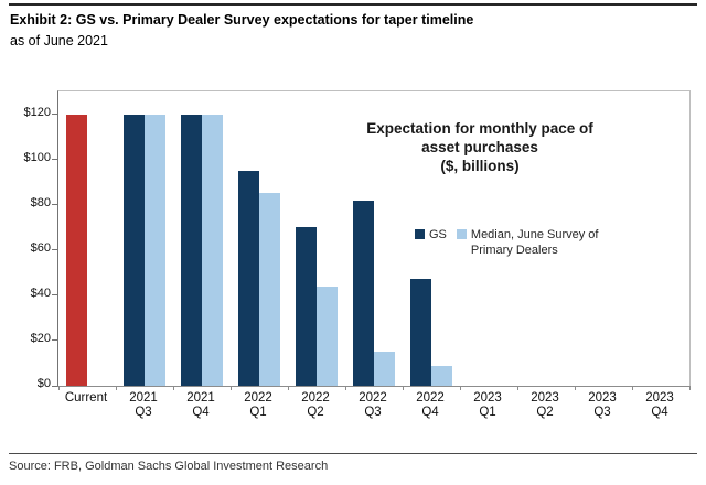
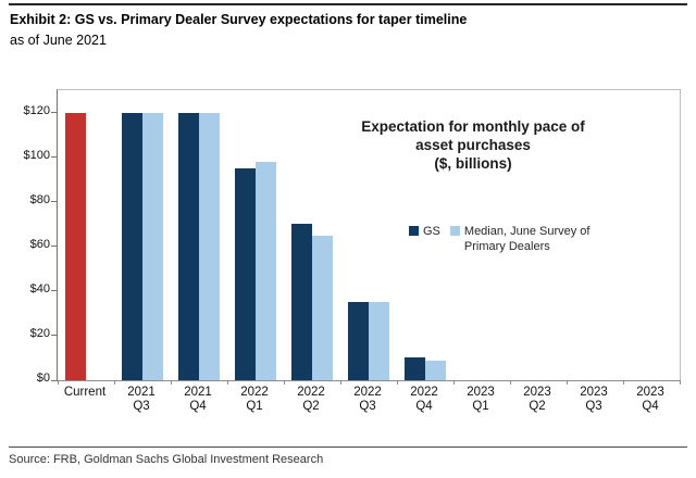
Median, June Survey of Primary Dealers/2022 Q1: $85 -> $98
Median, June Survey of Primary Dealers/2022 Q2: $44 -> $65
GS/2022 Q3: $82 -> $35
Median, June Survey of Primary Dealers/2022 Q3: $15 -> $35
GS/2022 Q4: $47 -> $10
